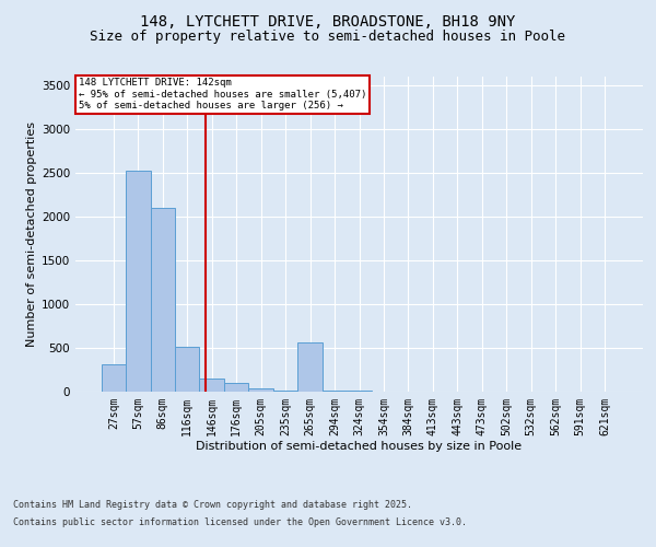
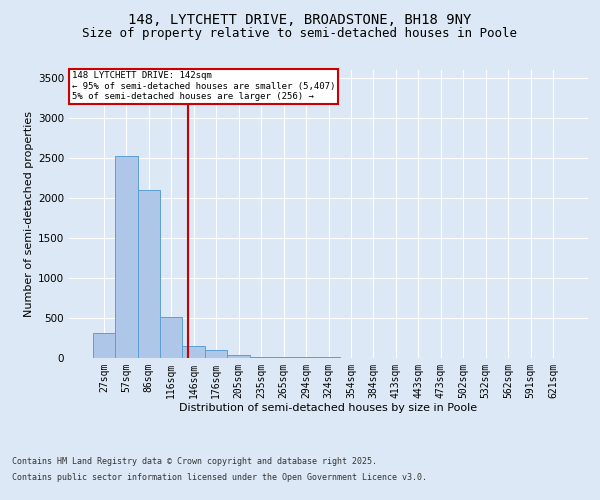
265sqm: 560 -> 0
